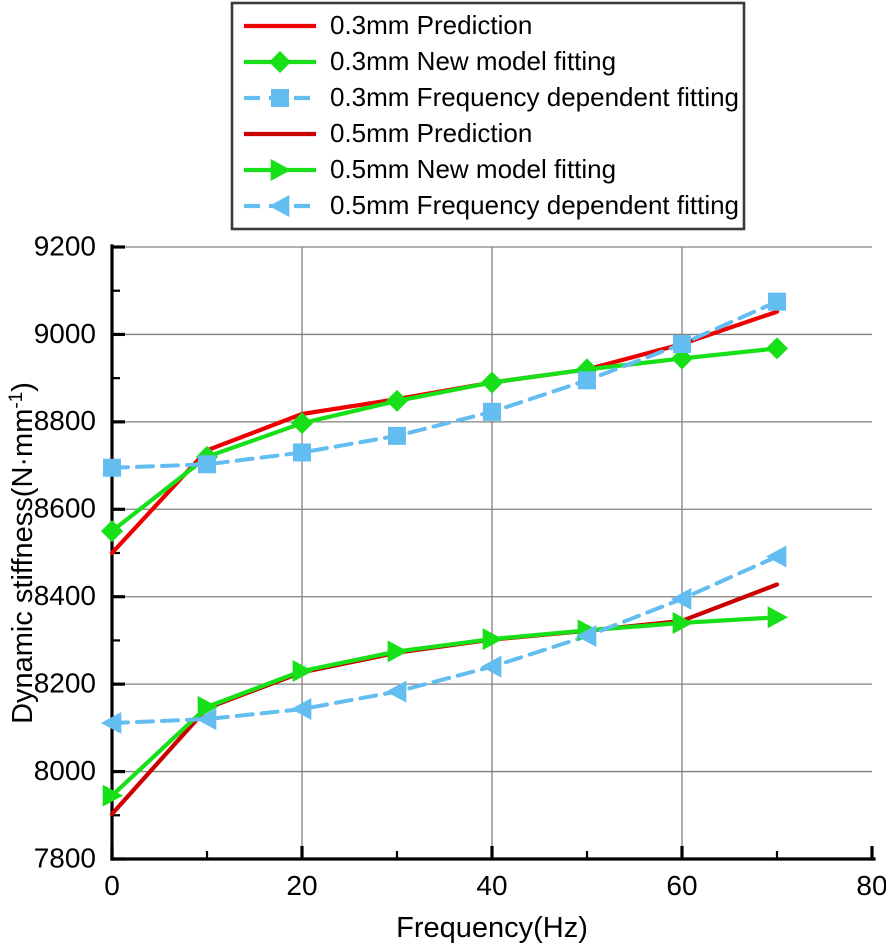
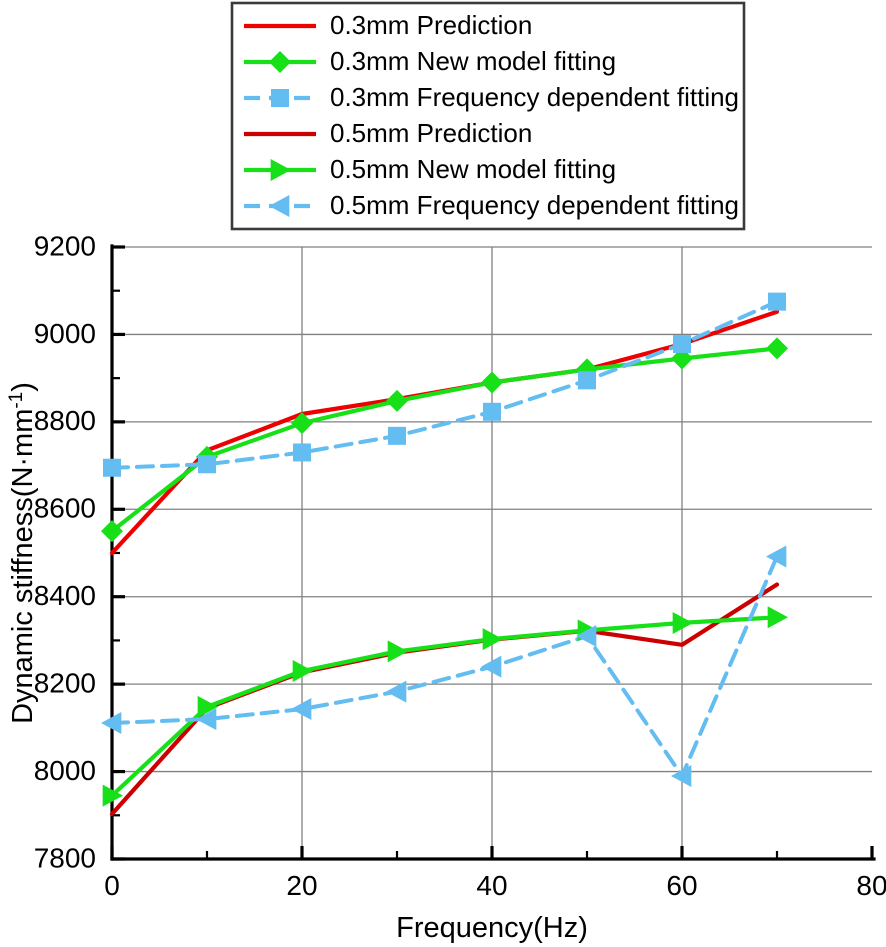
0.5mm Prediction/60: 8340 -> 8290
0.5mm Frequency dependent fitting/60: 8400 -> 7990
